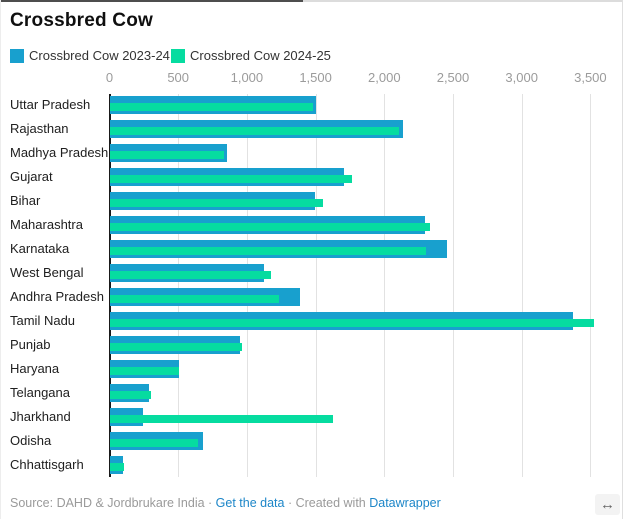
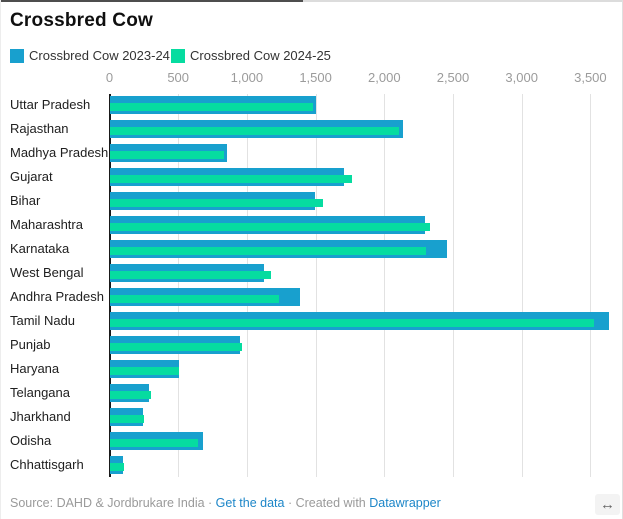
Crossbred Cow 2023-24/Tamil Nadu: 3370 -> 3630
Crossbred Cow 2024-25/Jharkhand: 1620 -> 250
